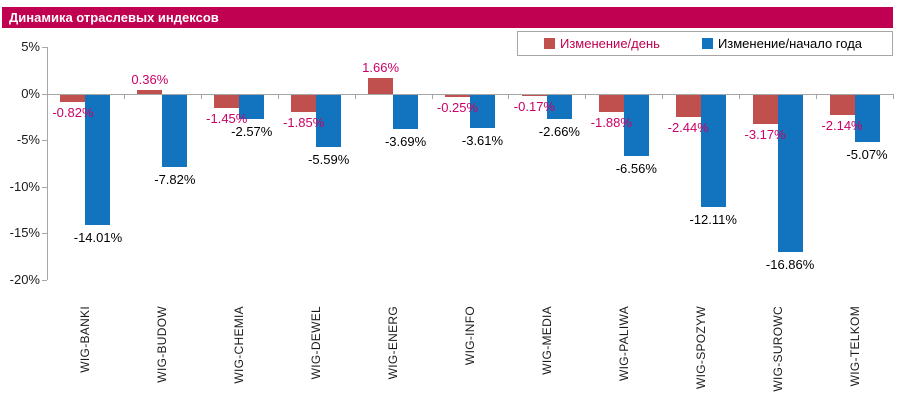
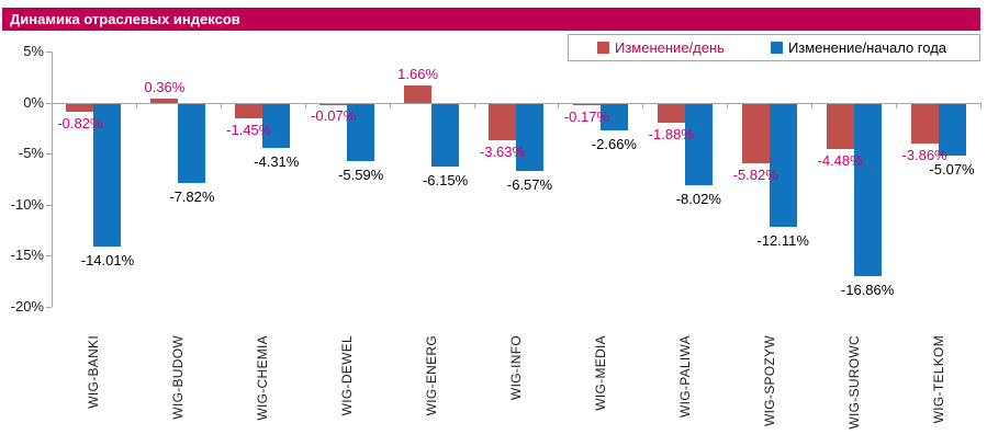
Изменение/начало года/WIG-CHEMIA: -2.57% -> -4.31%
Изменение/день/WIG-DEWEL: -1.85% -> -0.07%
Изменение/начало года/WIG-ENERG: -3.69% -> -6.15%
Изменение/день/WIG-INFO: -0.25% -> -3.63%
Изменение/начало года/WIG-INFO: -3.61% -> -6.57%
Изменение/начало года/WIG-PALIWA: -6.56% -> -8.02%
Изменение/день/WIG-SPOZYW: -2.44% -> -5.82%
Изменение/день/WIG-SUROWC: -3.17% -> -4.48%
Изменение/день/WIG-TELKOM: -2.14% -> -3.86%
